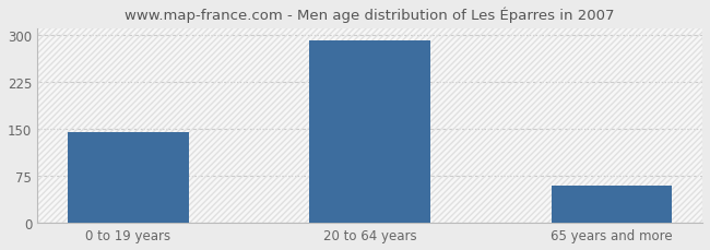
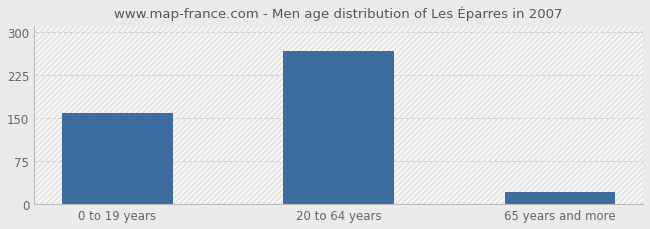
0 to 19 years: 144 -> 158
20 to 64 years: 290 -> 266
65 years and more: 60 -> 22
